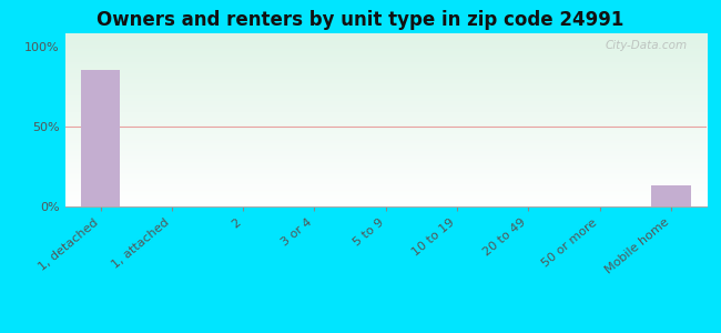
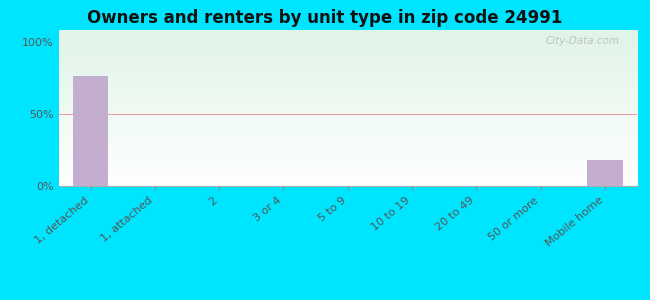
1, detached: 85% -> 76%
Mobile home: 13% -> 18%
